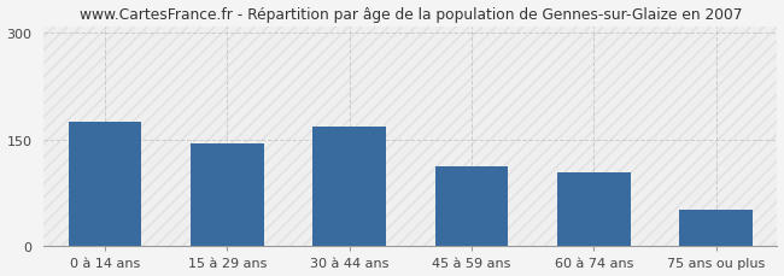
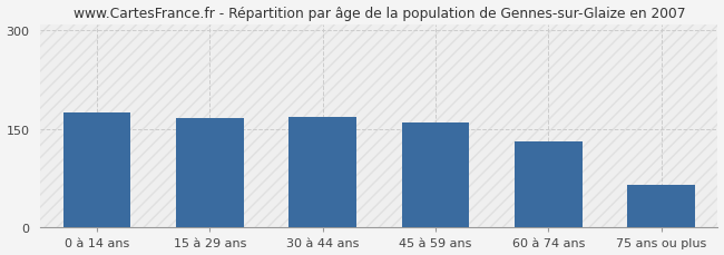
15 à 29 ans: 144 -> 167
45 à 59 ans: 112 -> 160
60 à 74 ans: 104 -> 131
75 ans ou plus: 52 -> 65
